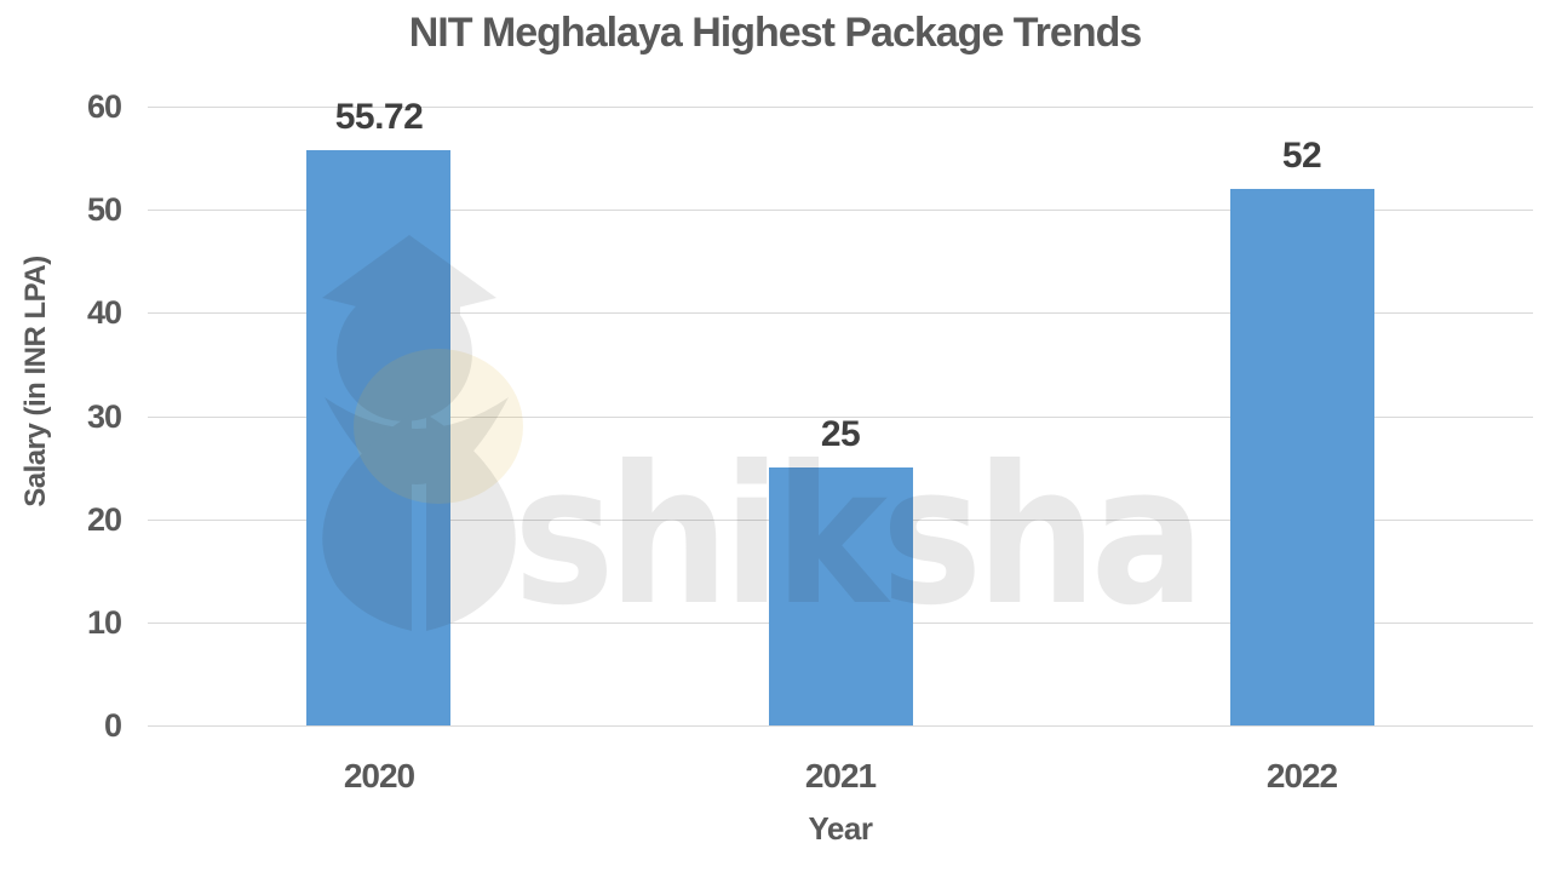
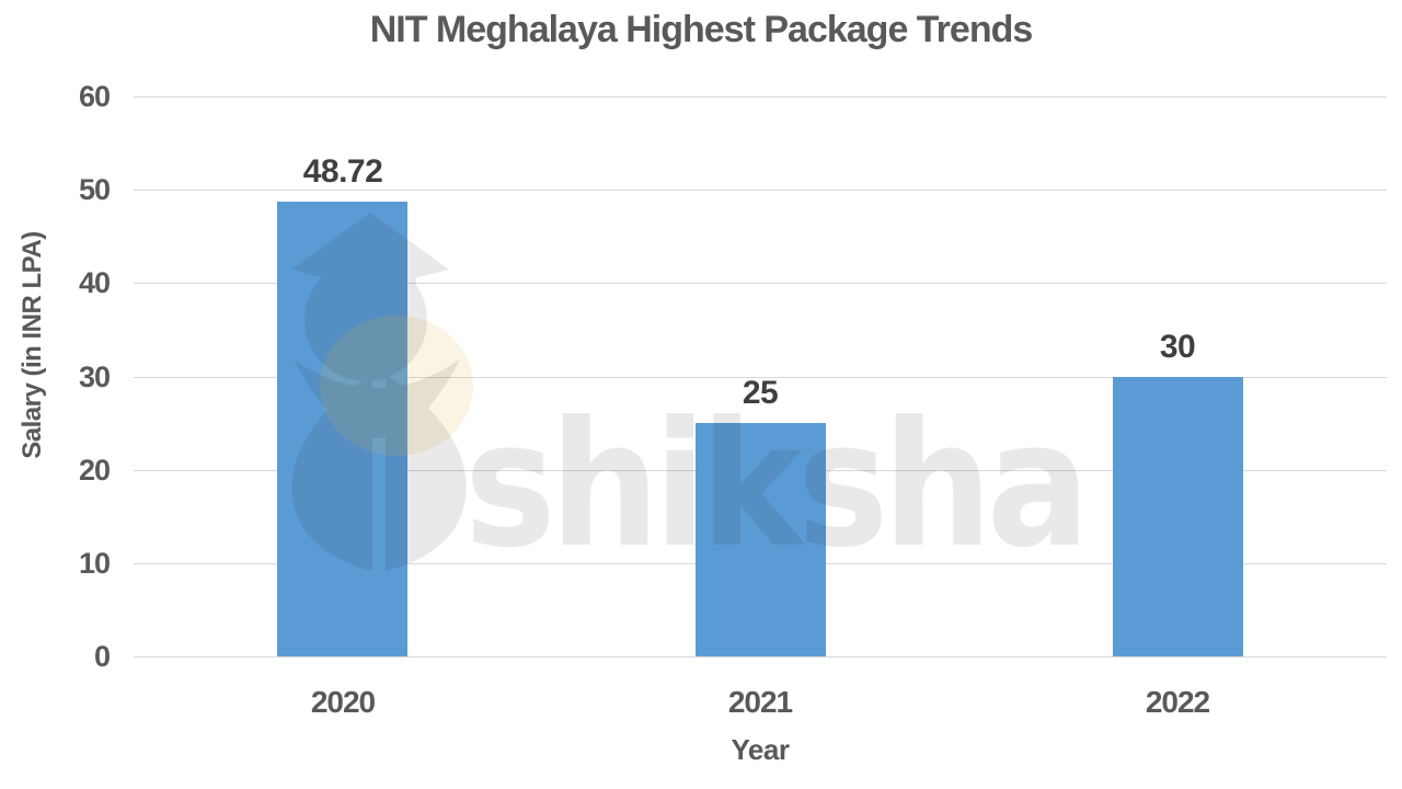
2020: 55.72 -> 48.72
2022: 52 -> 30
